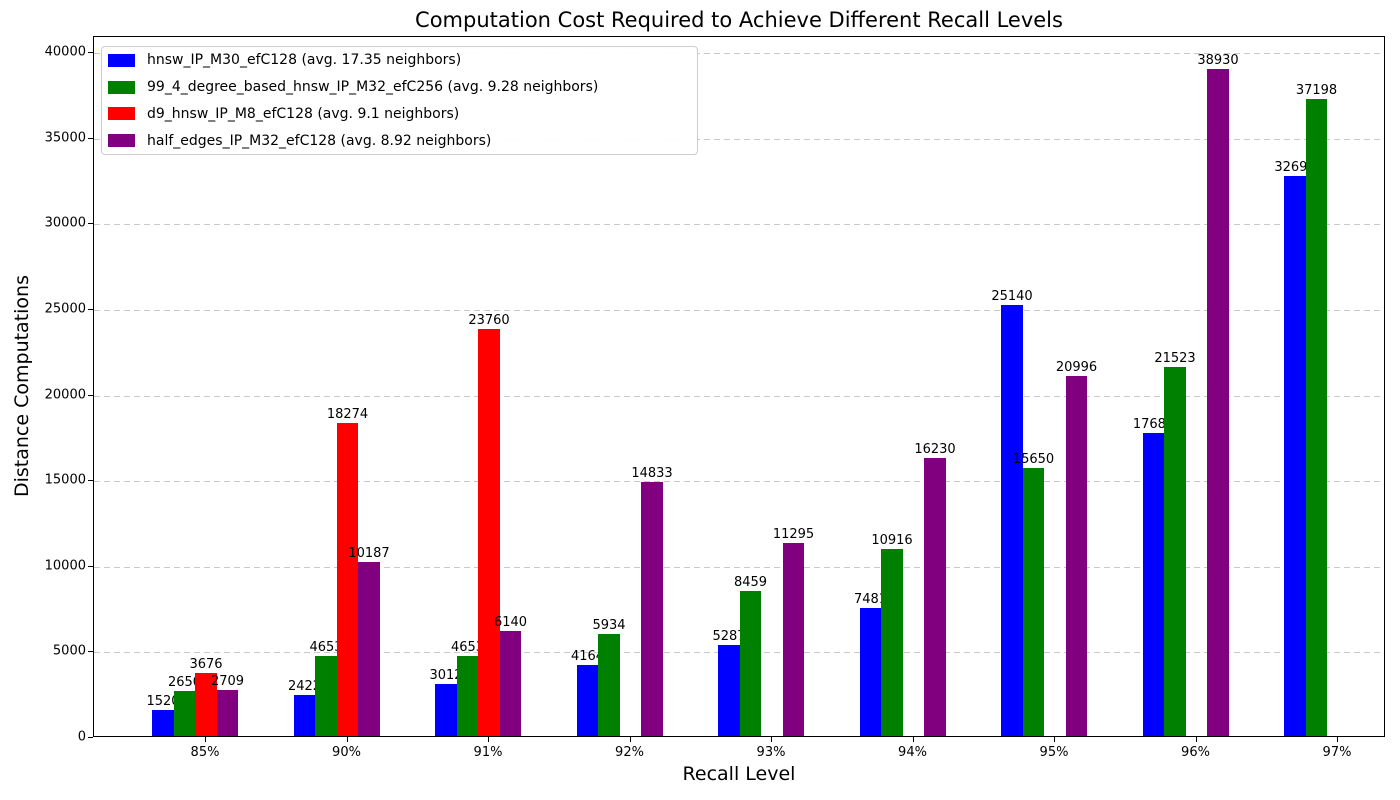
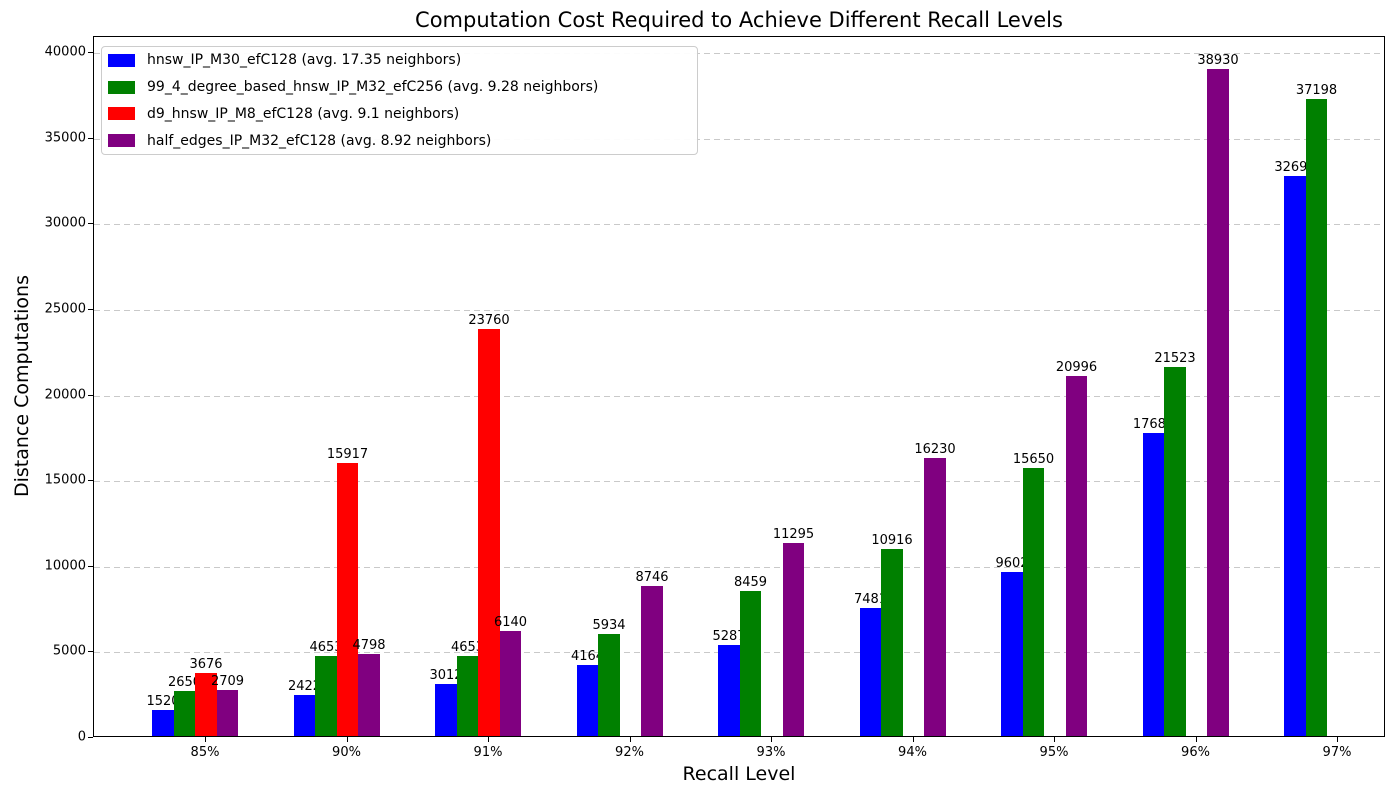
d9_hnsw_IP_M8_efC128 (avg. 9.1 neighbors)/90%: 18274 -> 15917
half_edges_IP_M32_efC128 (avg. 8.92 neighbors)/90%: 10187 -> 4798
half_edges_IP_M32_efC128 (avg. 8.92 neighbors)/92%: 14833 -> 8746
hnsw_IP_M30_efC128 (avg. 17.35 neighbors)/95%: 25140 -> 9602
